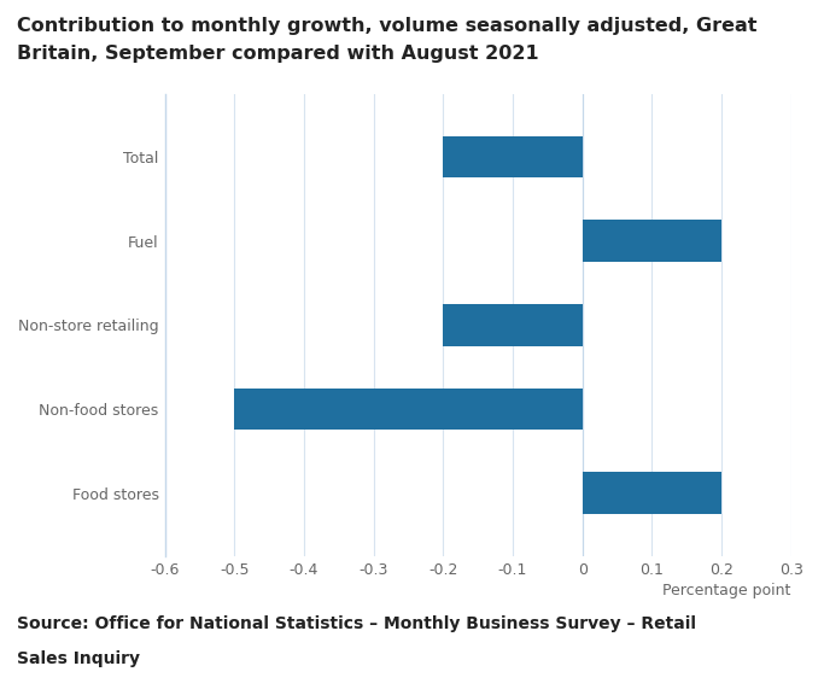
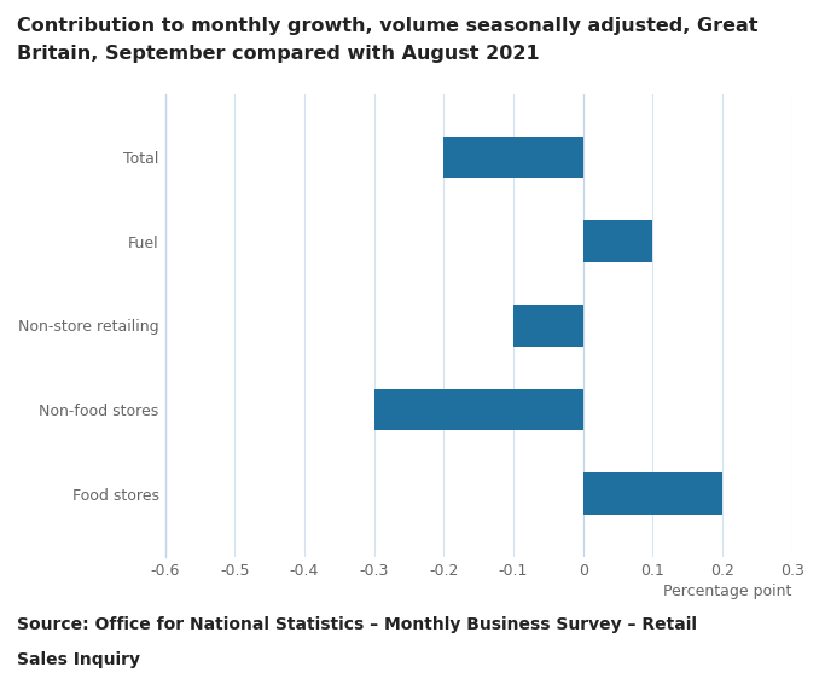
Fuel: 0.2 -> 0.1
Non-store retailing: -0.2 -> -0.1
Non-food stores: -0.5 -> -0.3
